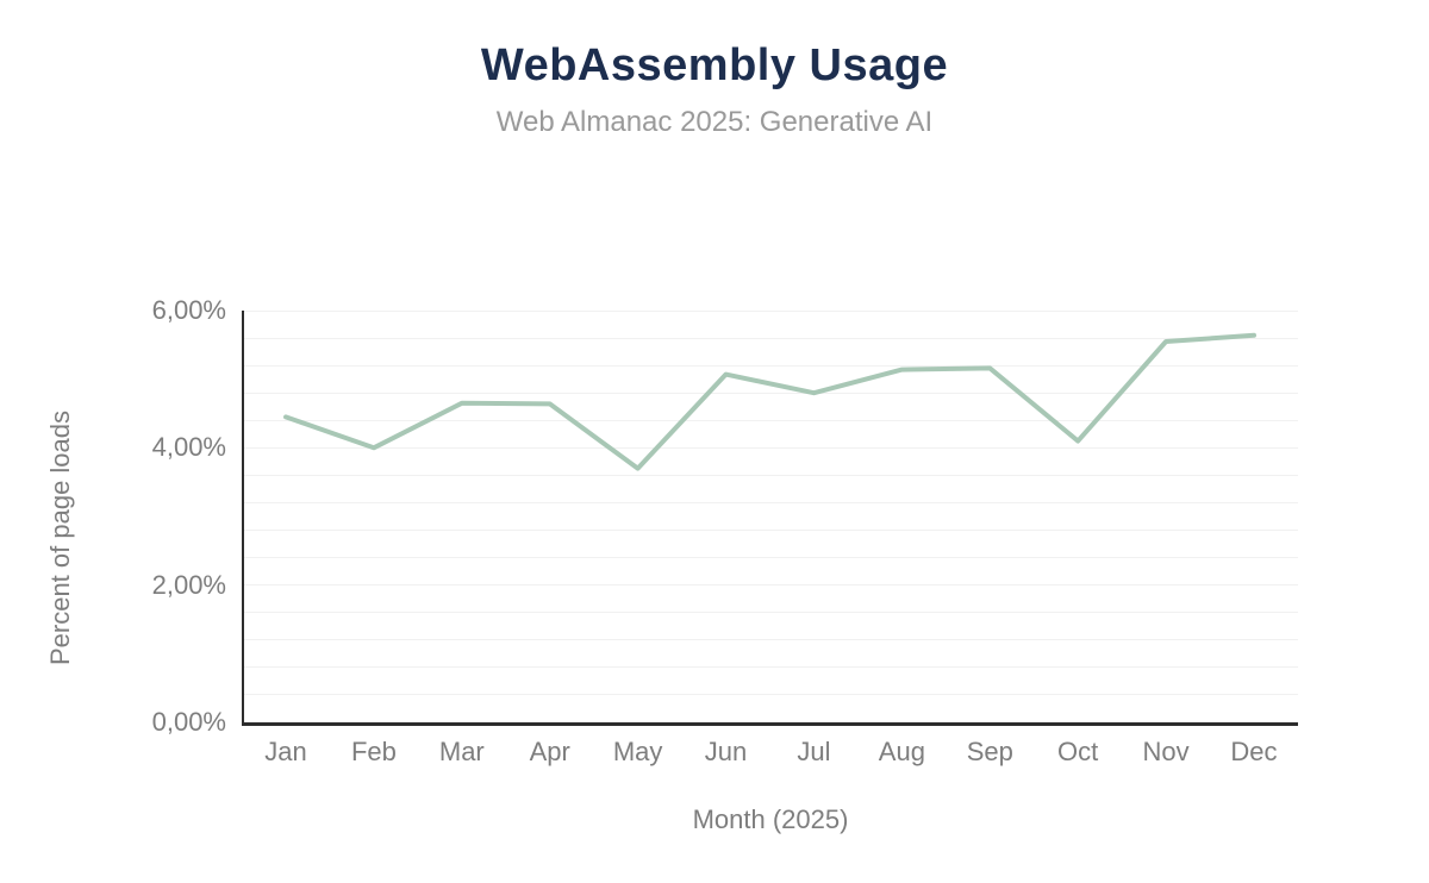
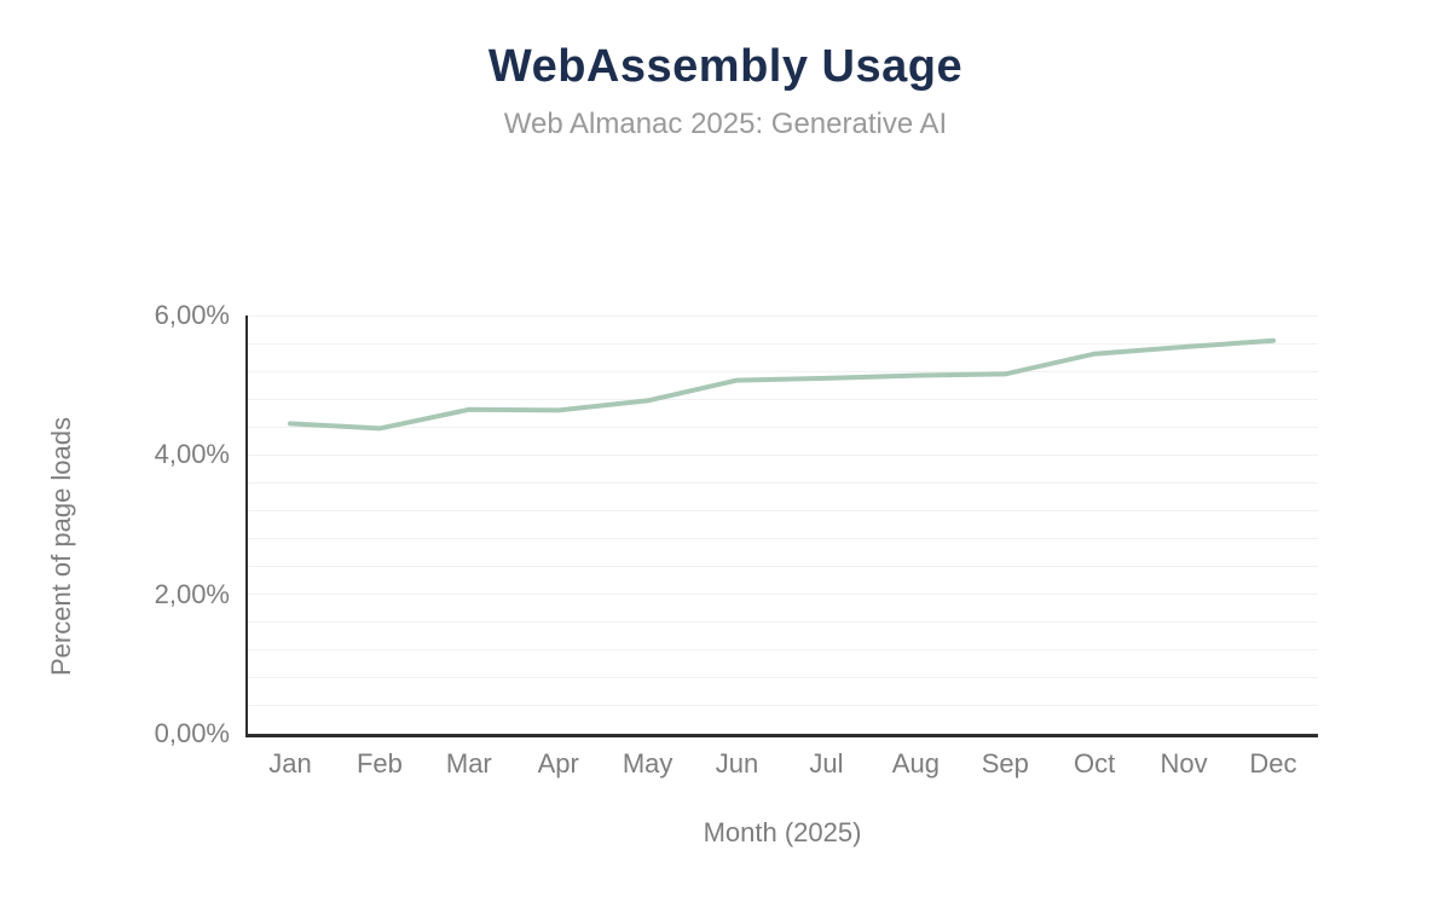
Feb: 4,0% -> 4,4%
May: 3,7% -> 4,8%
Jul: 4,8% -> 5,1%
Oct: 4,1% -> 5,5%
